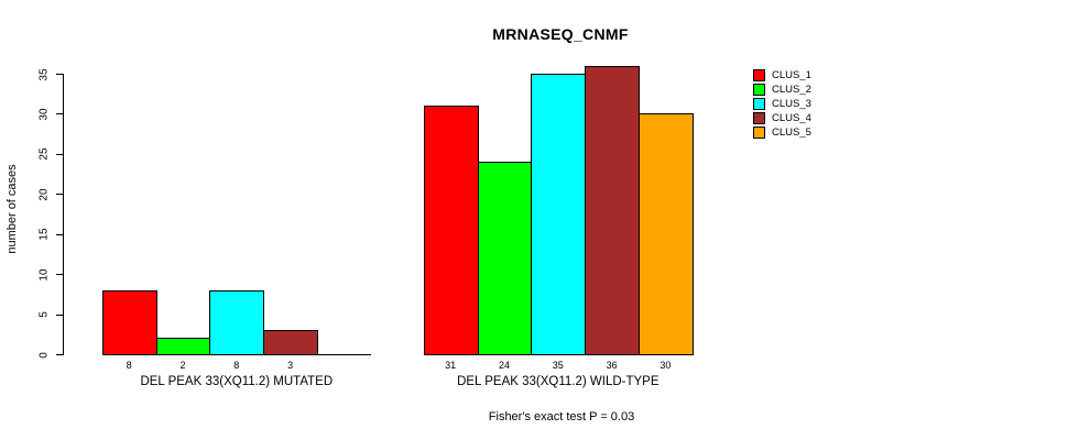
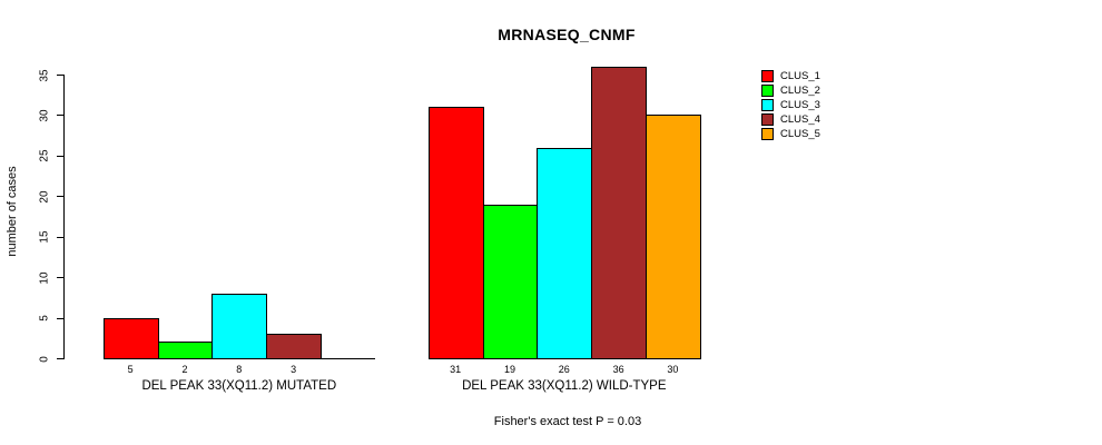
CLUS_1/DEL PEAK 33(XQ11.2) MUTATED: 8 -> 5
CLUS_2/DEL PEAK 33(XQ11.2) WILD-TYPE: 24 -> 19
CLUS_3/DEL PEAK 33(XQ11.2) WILD-TYPE: 35 -> 26
